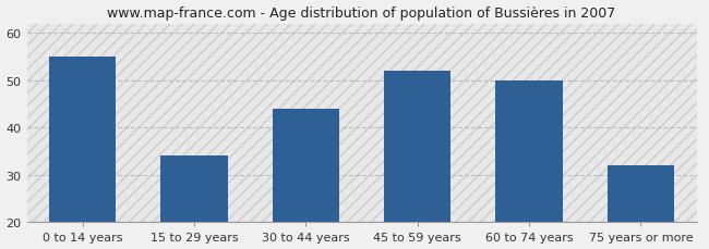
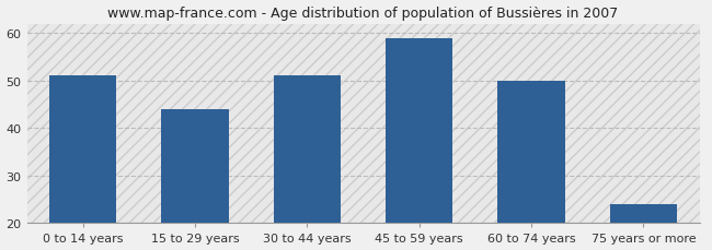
0 to 14 years: 55 -> 51
15 to 29 years: 34 -> 44
30 to 44 years: 44 -> 51
45 to 59 years: 52 -> 59
75 years or more: 32 -> 24
